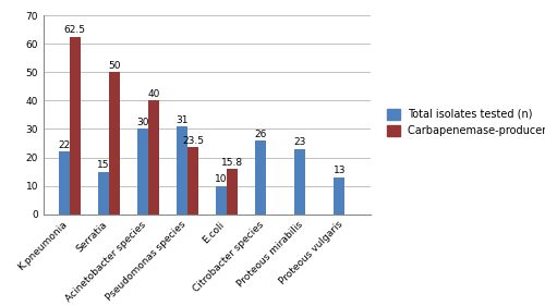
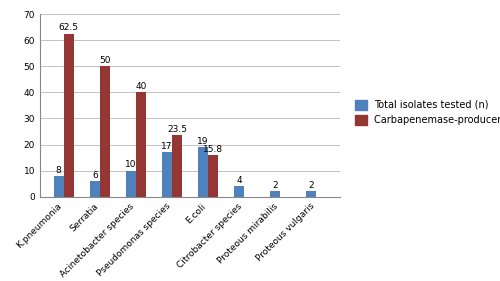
Total isolates tested (n)/K.pneumonia: 22 -> 8
Total isolates tested (n)/Serratia: 15 -> 6
Total isolates tested (n)/Acinetobacter species: 30 -> 10
Total isolates tested (n)/Pseudomonas species: 31 -> 17
Total isolates tested (n)/E.coli: 10 -> 19
Total isolates tested (n)/Citrobacter species: 26 -> 4
Total isolates tested (n)/Proteous mirabilis: 23 -> 2
Total isolates tested (n)/Proteous vulgaris: 13 -> 2
